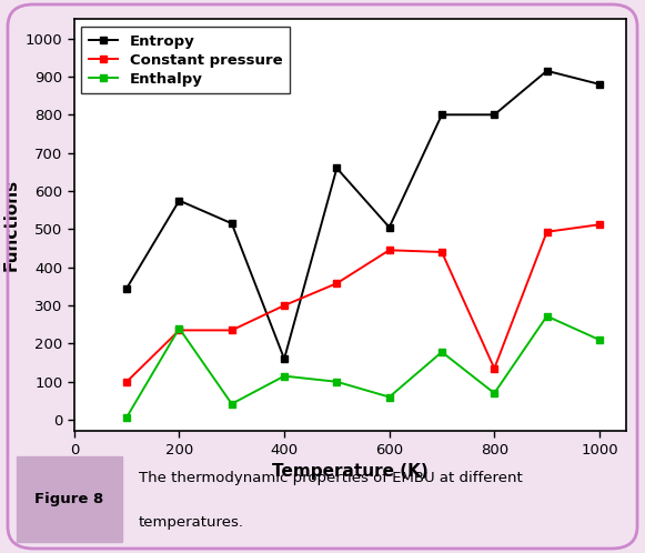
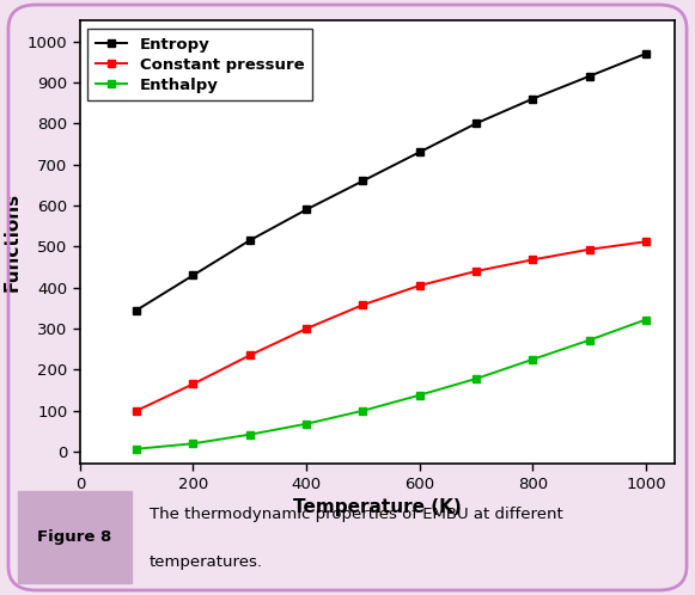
Entropy/200: 575 -> 430
Constant pressure/200: 235 -> 165
Enthalpy/200: 240 -> 20
Entropy/400: 160 -> 590
Enthalpy/400: 115 -> 68
Entropy/600: 505 -> 730
Constant pressure/600: 445 -> 405
Enthalpy/600: 60 -> 138
Entropy/800: 800 -> 860
Constant pressure/800: 135 -> 468
Enthalpy/800: 70 -> 225
Entropy/1000: 880 -> 970
Enthalpy/1000: 210 -> 322
